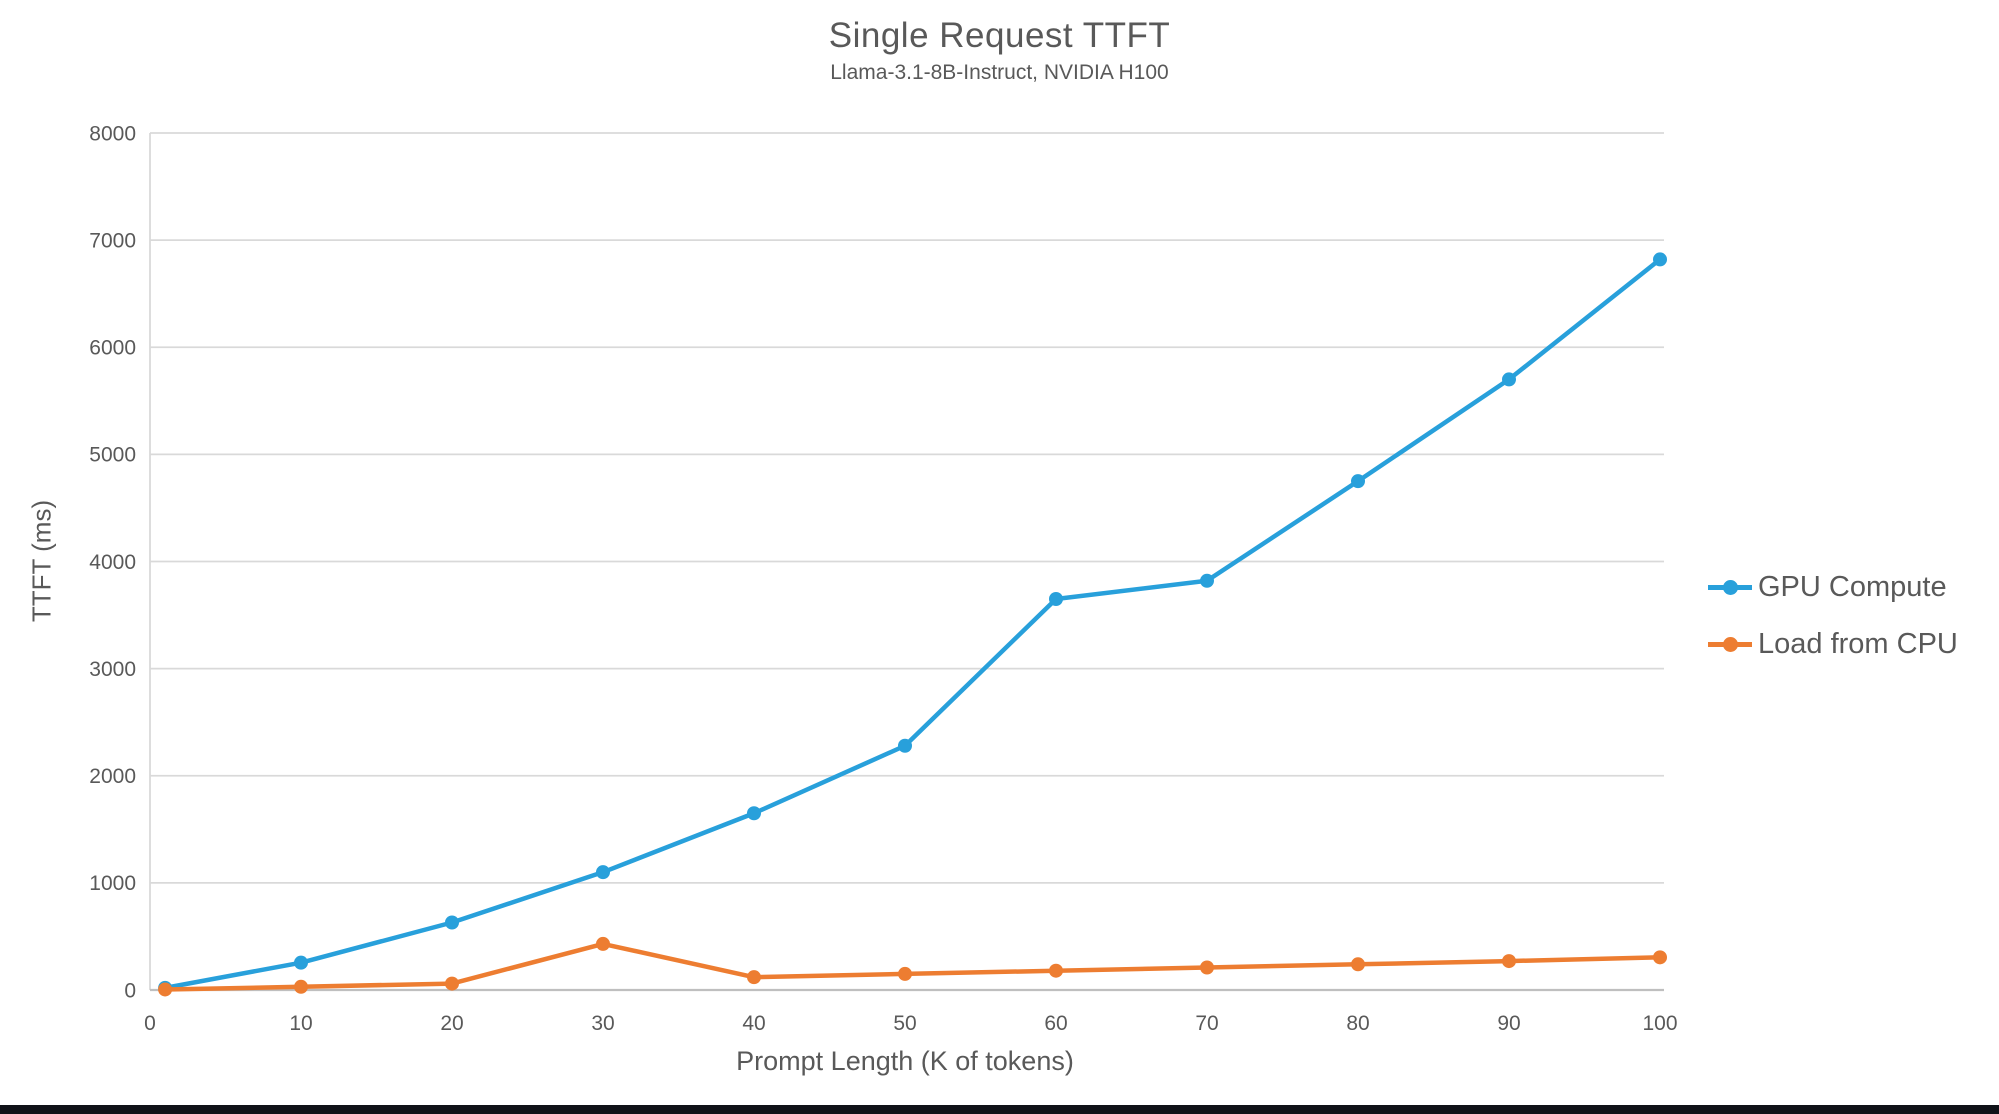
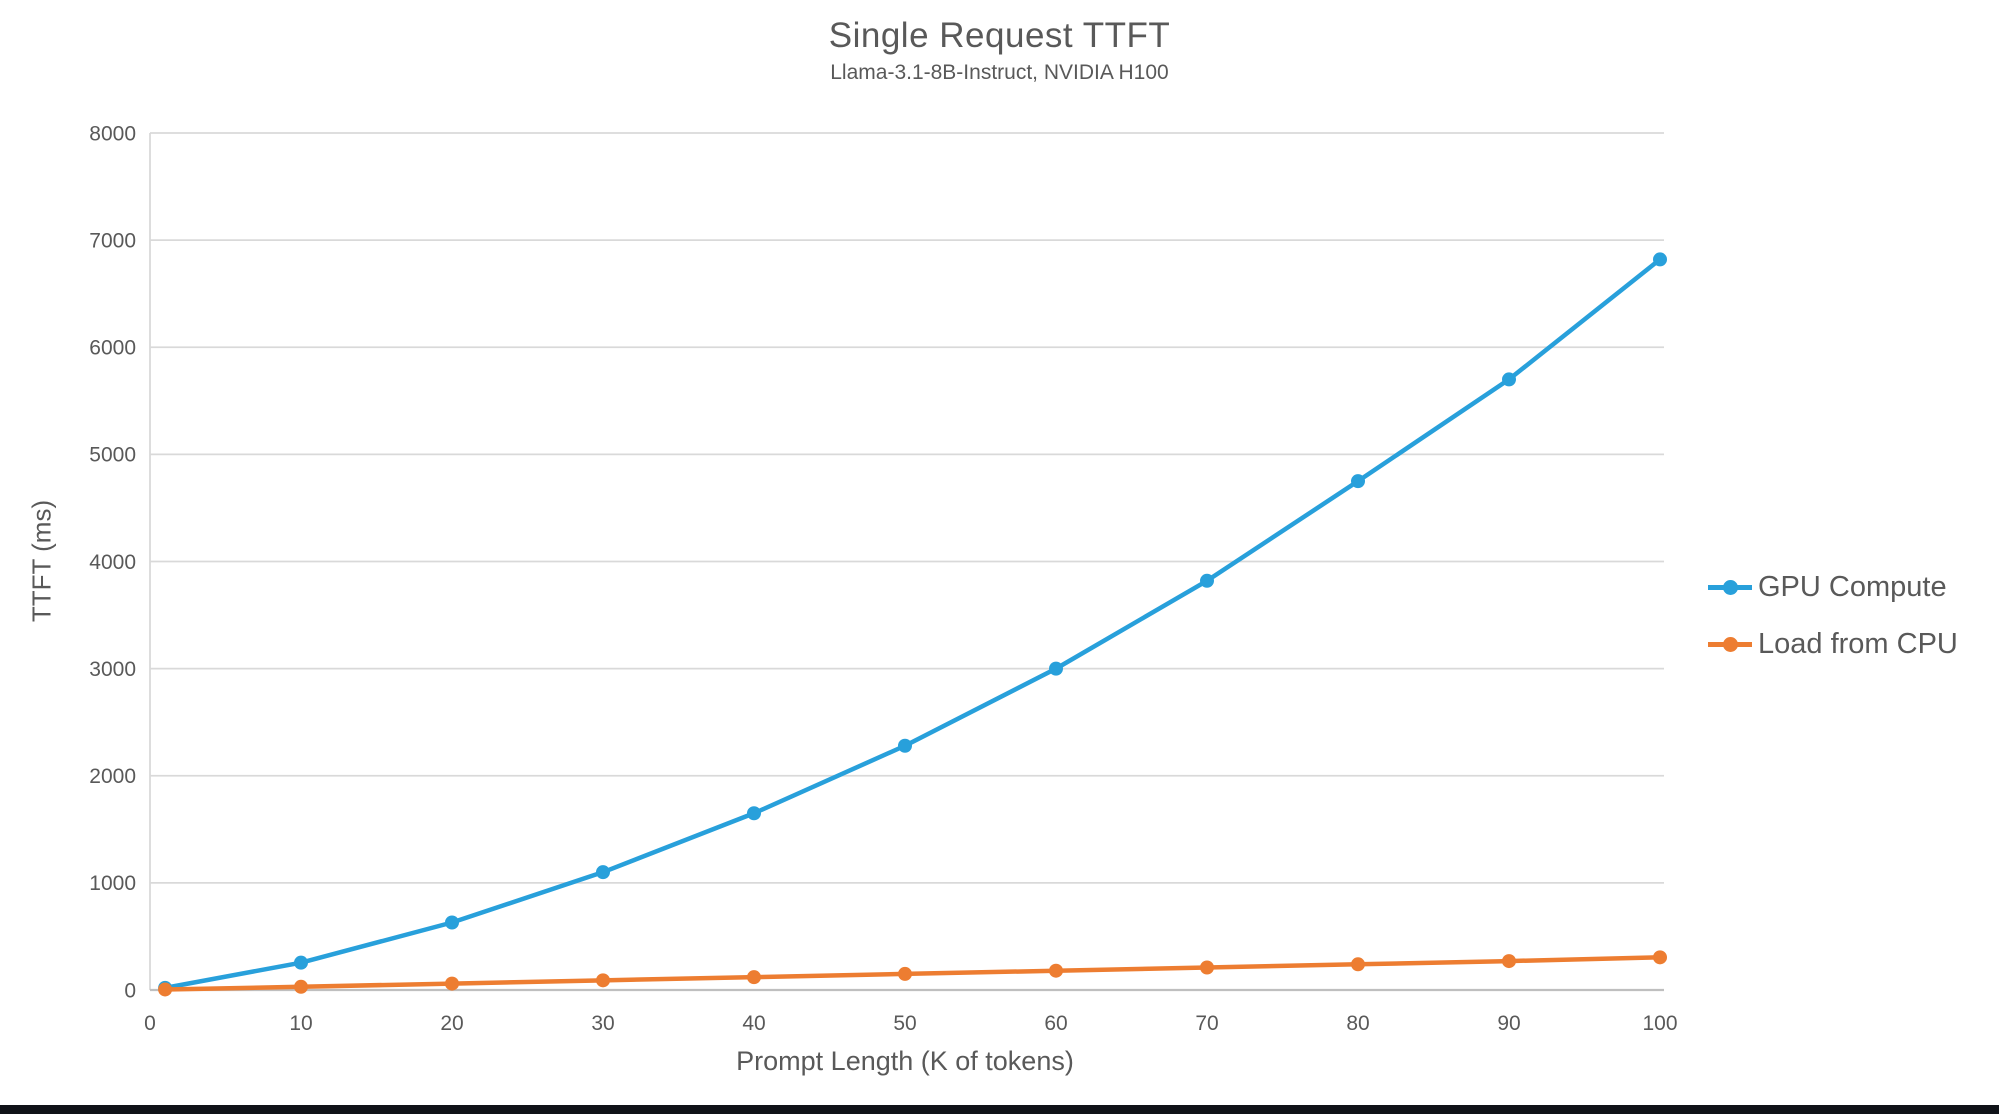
Load from CPU/30: 430 -> 90
GPU Compute/60: 3650 -> 3000
